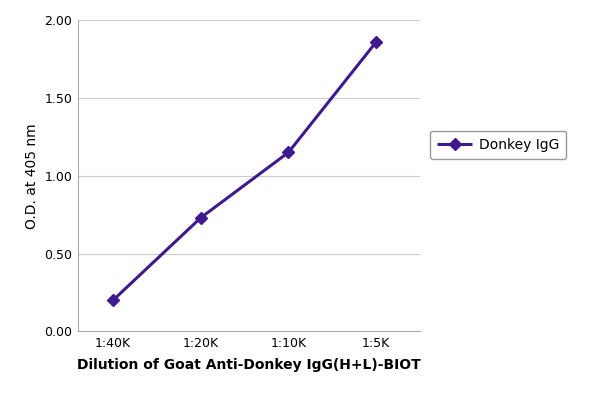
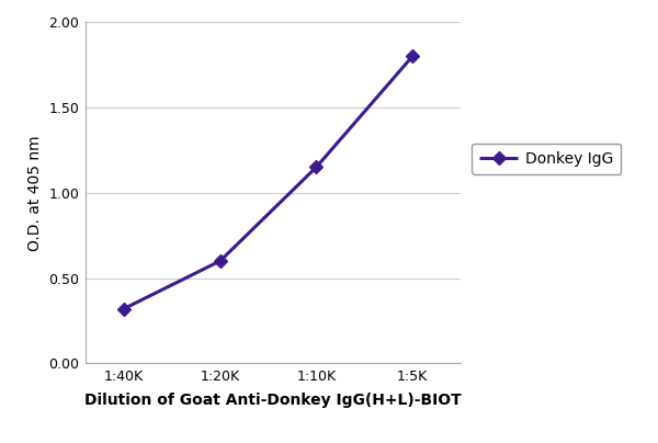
1:40K: 0.20 -> 0.32
1:20K: 0.73 -> 0.60
1:5K: 1.86 -> 1.80
